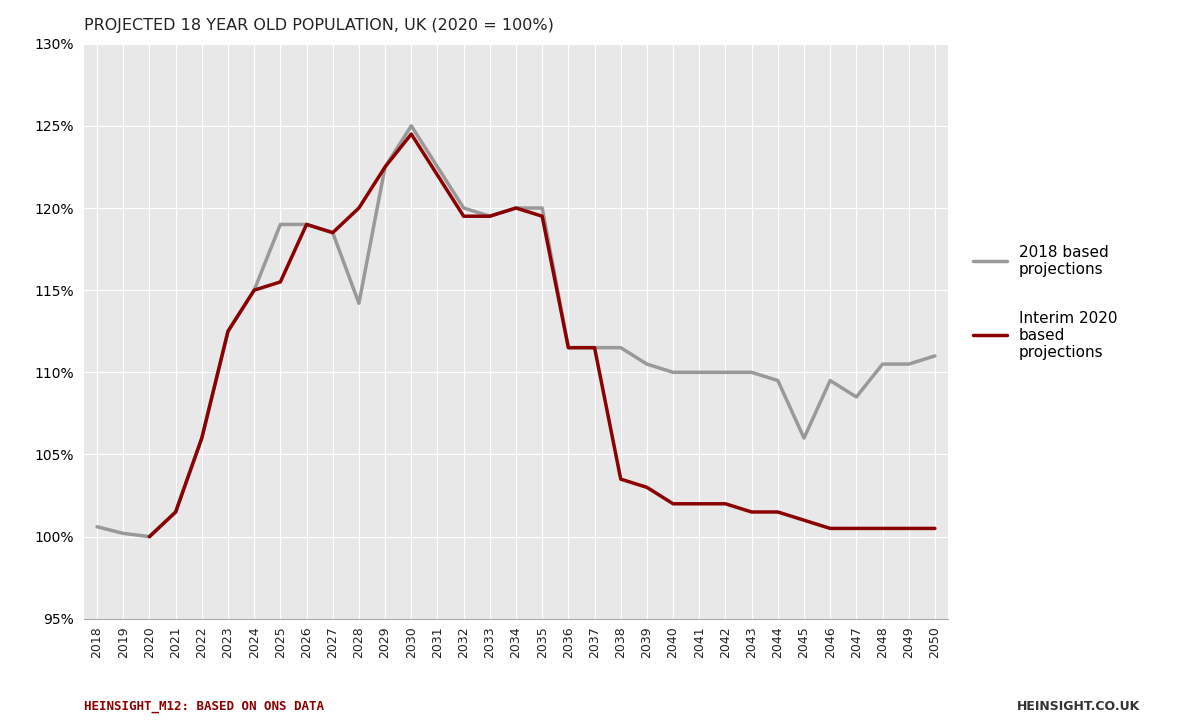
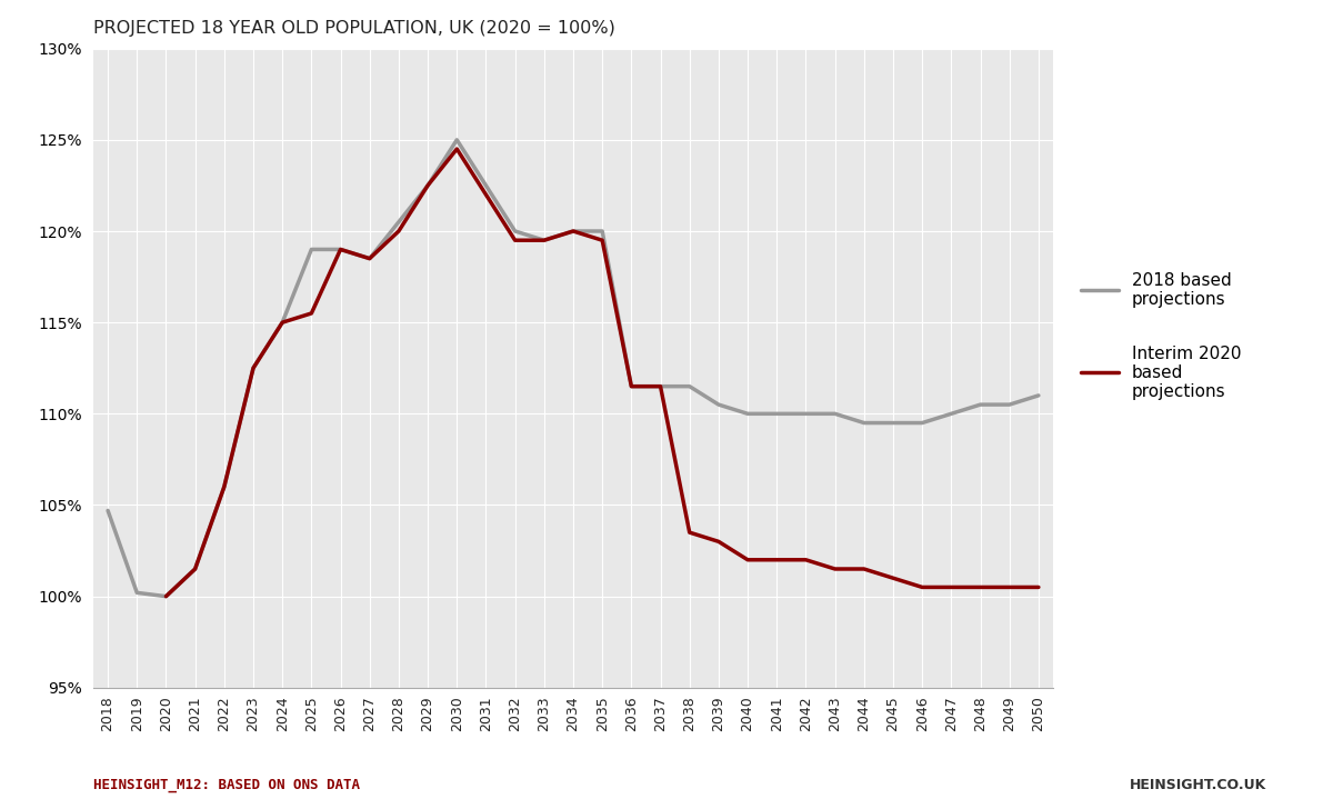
2018 based projections/2018: 100.6% -> 104.7%
2018 based projections/2028: 114.2% -> 120.5%
2018 based projections/2045: 106.0% -> 109.5%
2018 based projections/2047: 108.5% -> 110.0%
